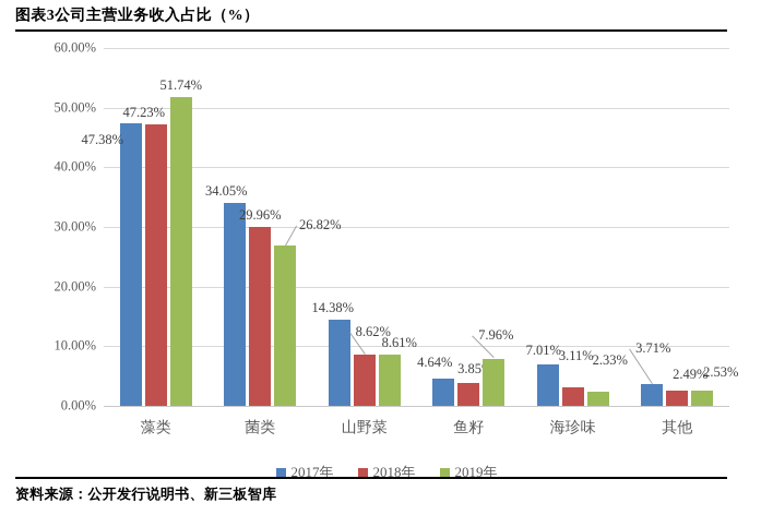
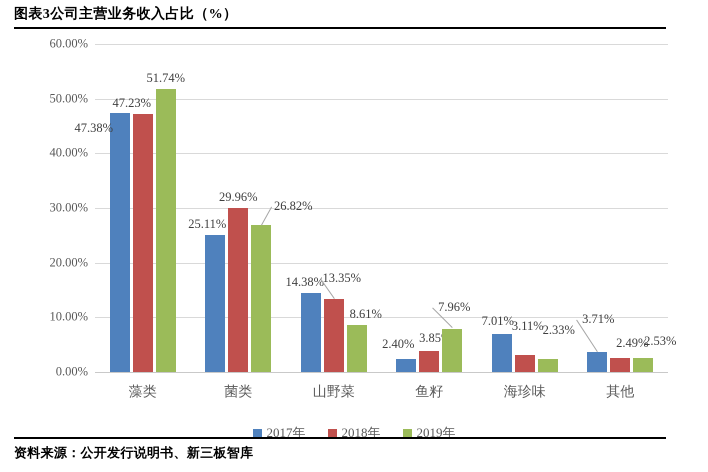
2017年/菌类: 34.05% -> 25.11%
2018年/山野菜: 8.62% -> 13.35%
2017年/鱼籽: 4.64% -> 2.40%
